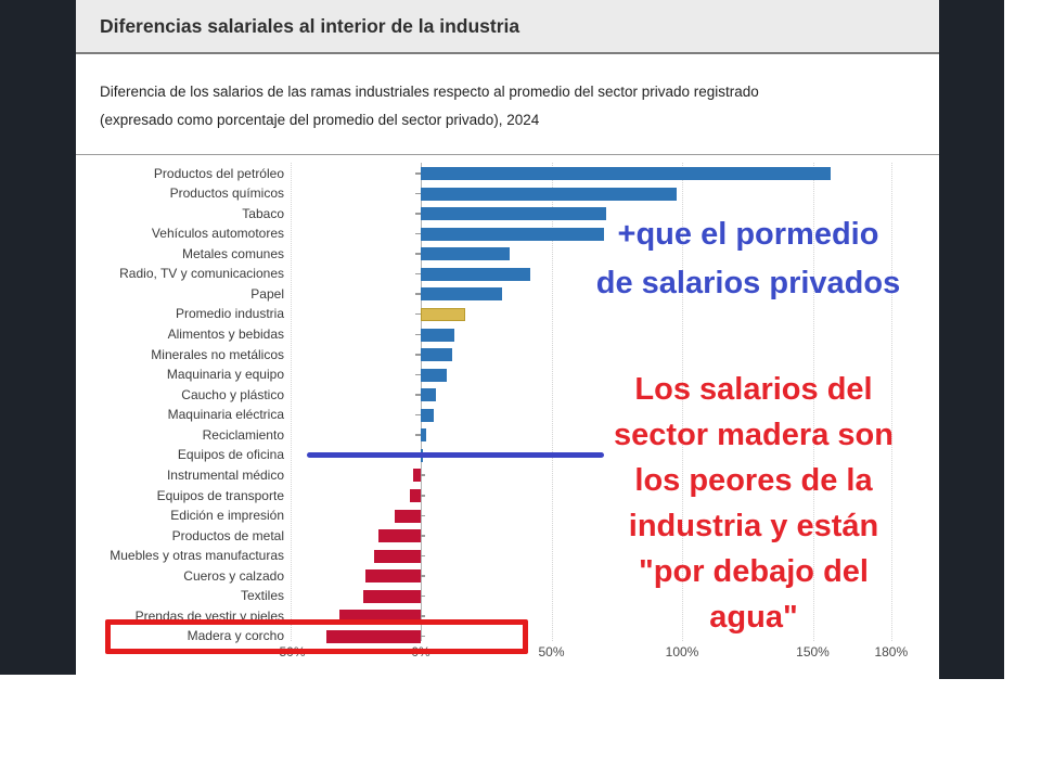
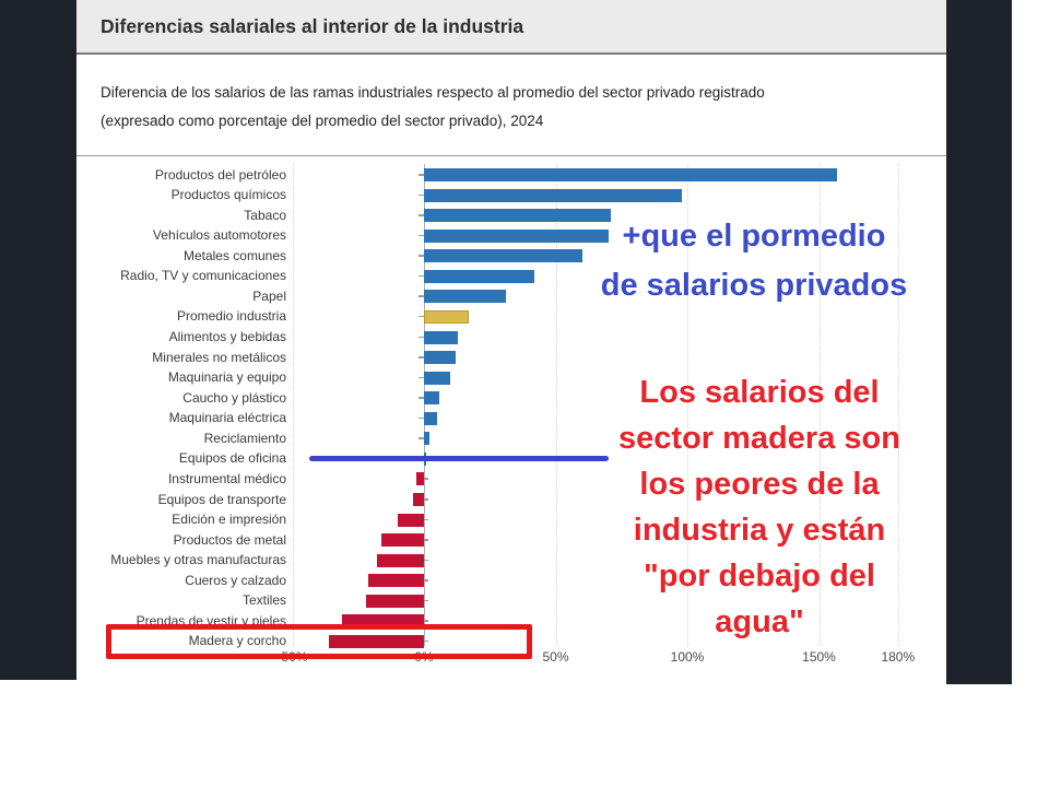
Metales comunes: 34% -> 60%
